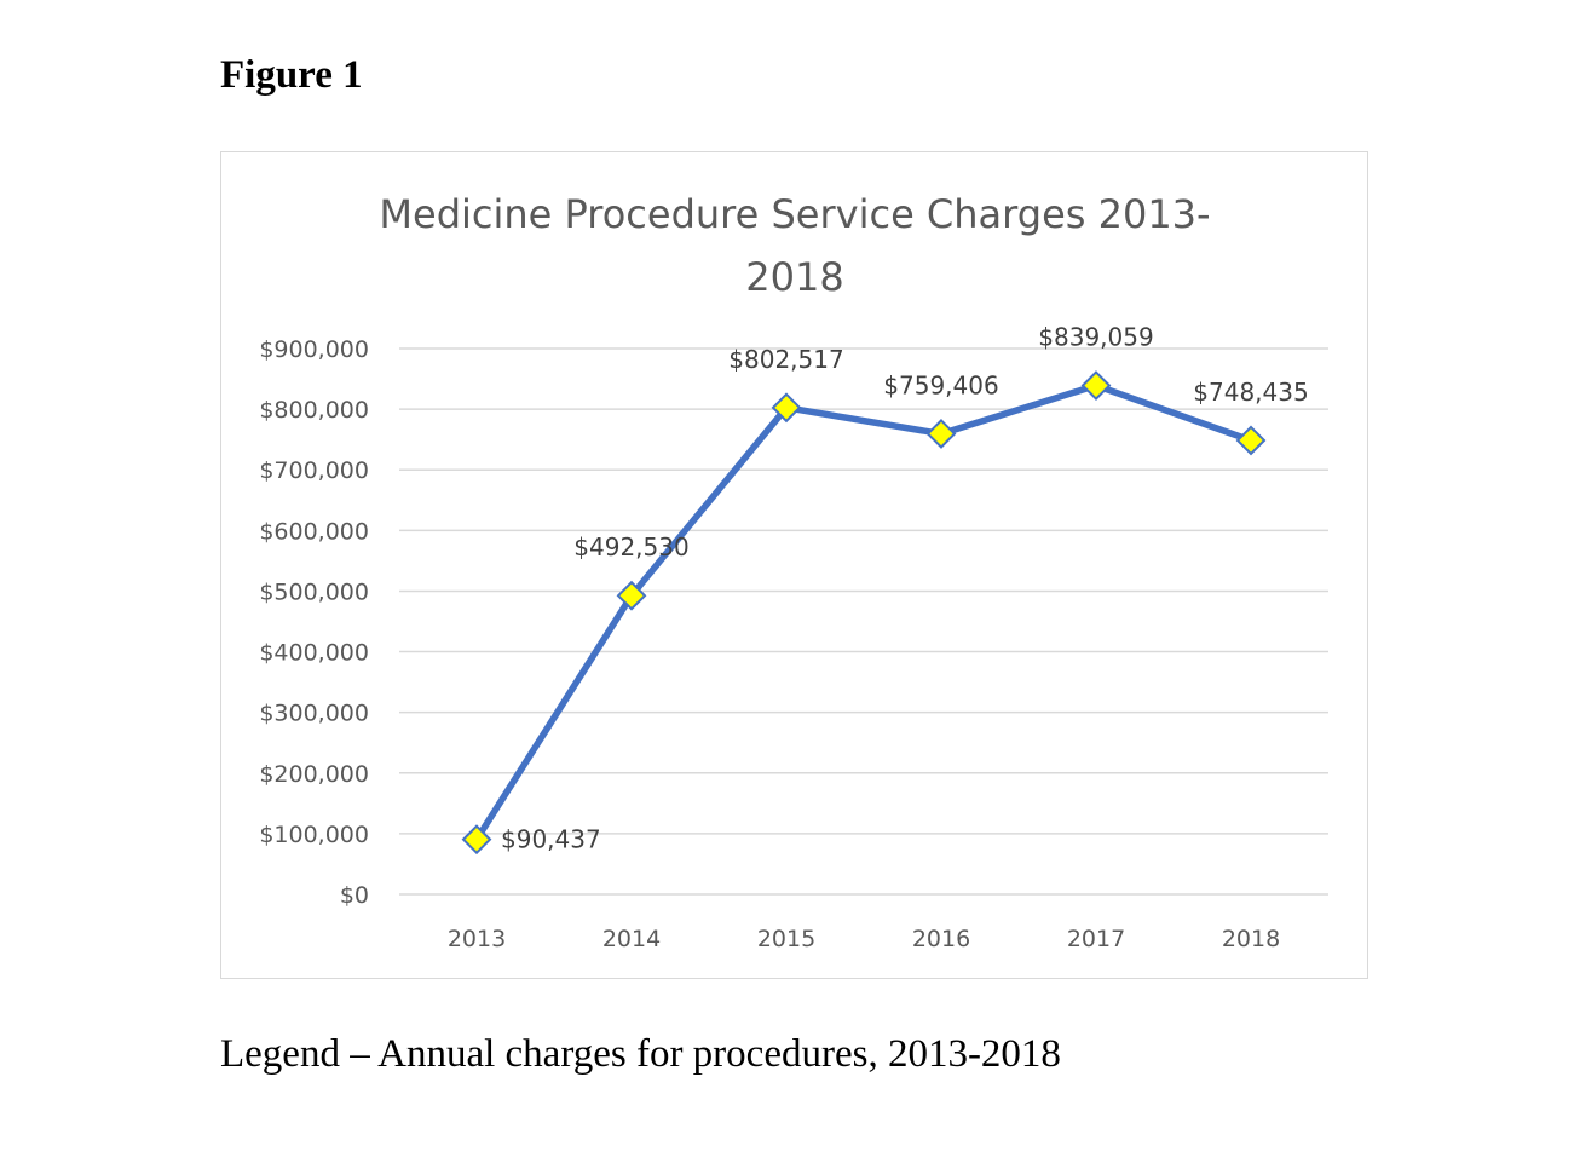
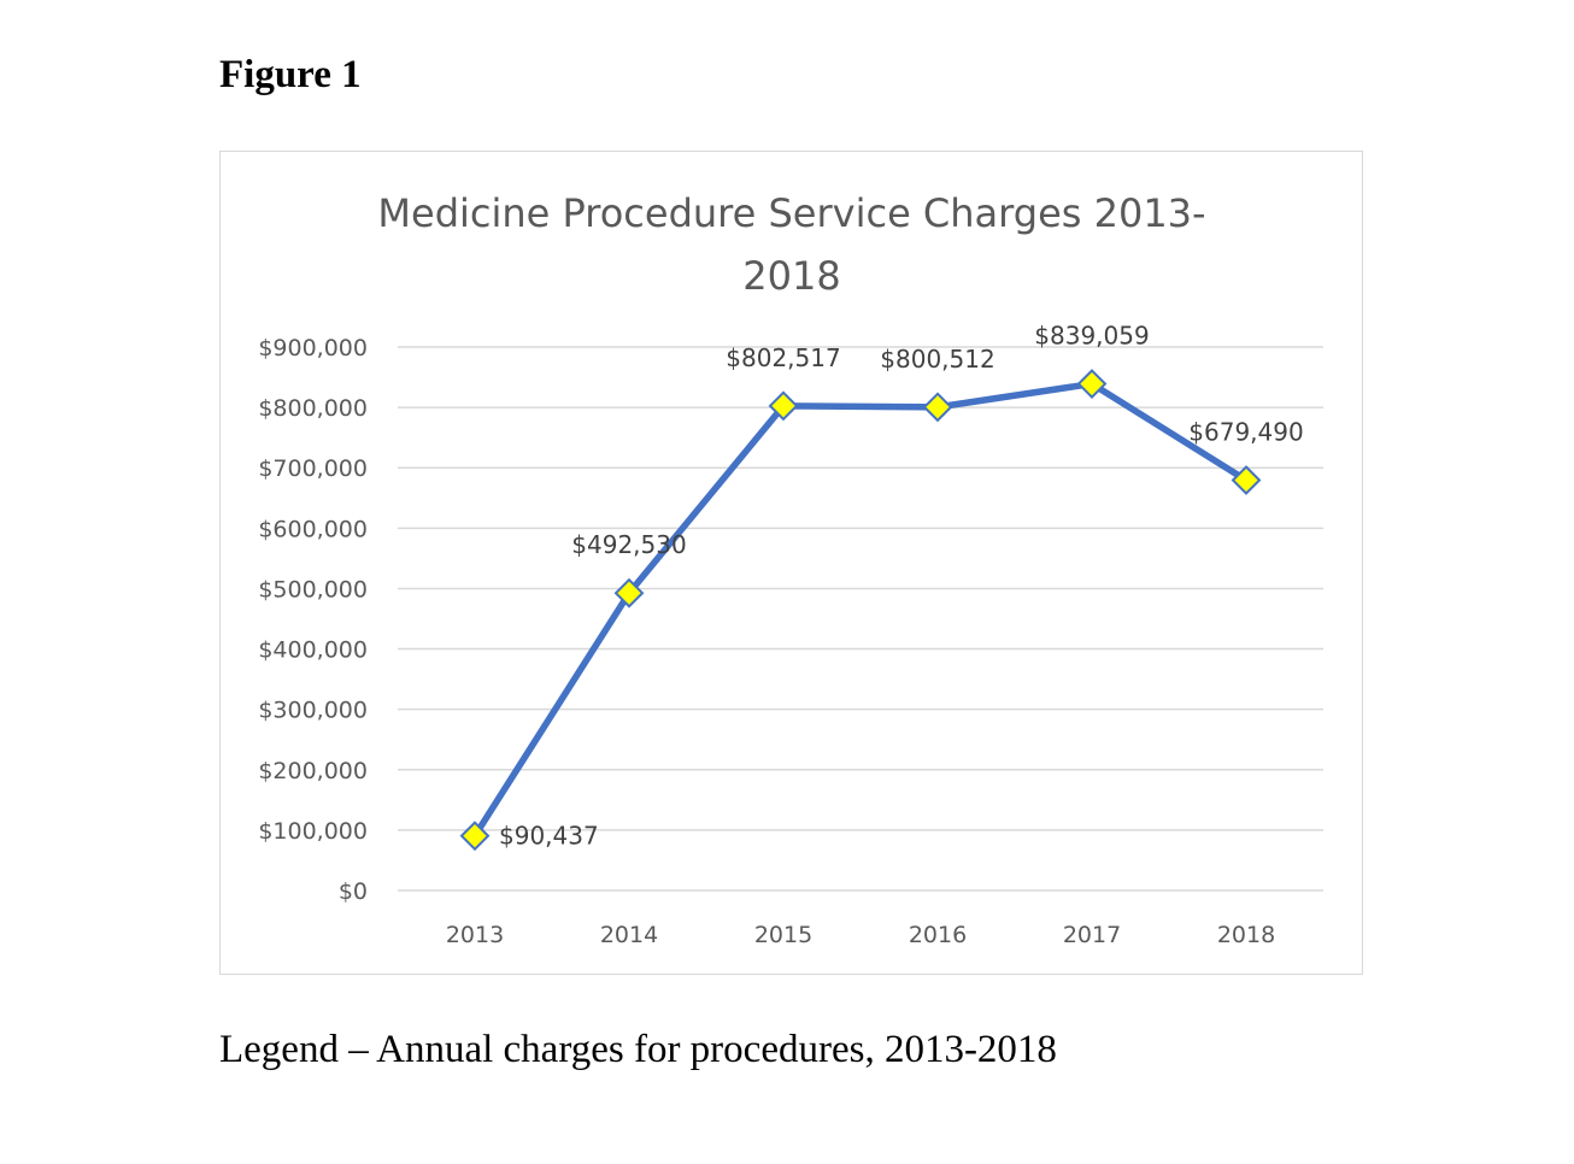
2016: $759,406 -> $800,512
2018: $748,435 -> $679,490
